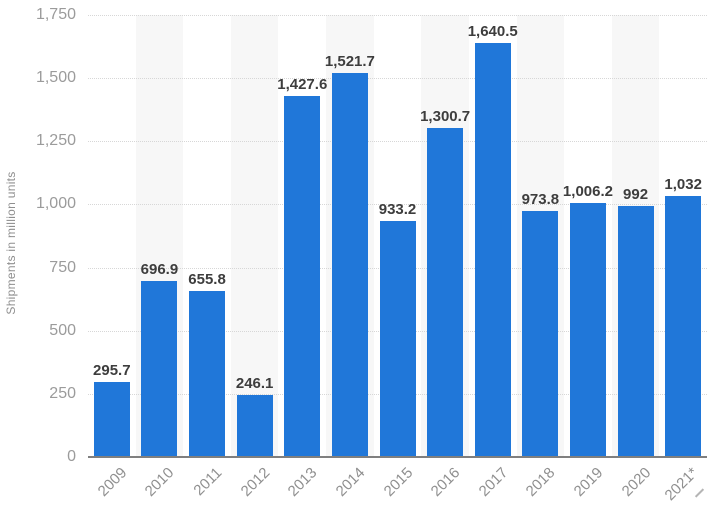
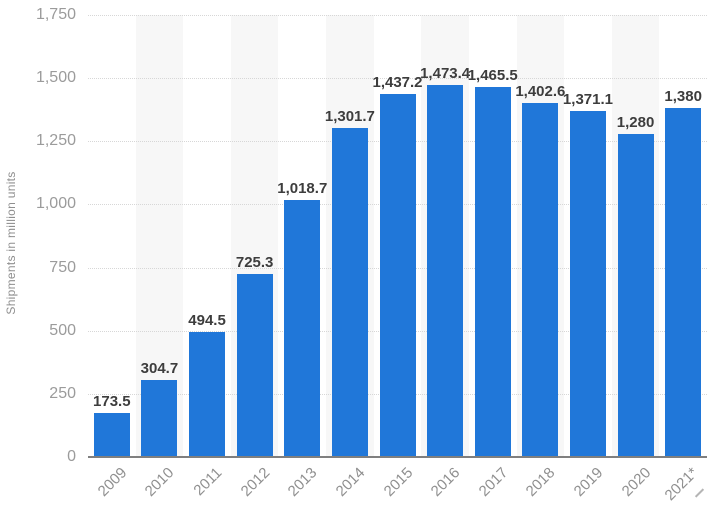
2009: 295.7 -> 173.5
2010: 696.9 -> 304.7
2011: 655.8 -> 494.5
2012: 246.1 -> 725.3
2013: 1,427.6 -> 1,018.7
2014: 1,521.7 -> 1,301.7
2015: 933.2 -> 1,437.2
2016: 1,300.7 -> 1,473.4
2017: 1,640.5 -> 1,465.5
2018: 973.8 -> 1,402.6
2019: 1,006.2 -> 1,371.1
2020: 992 -> 1,280
2021*: 1,032 -> 1,380
